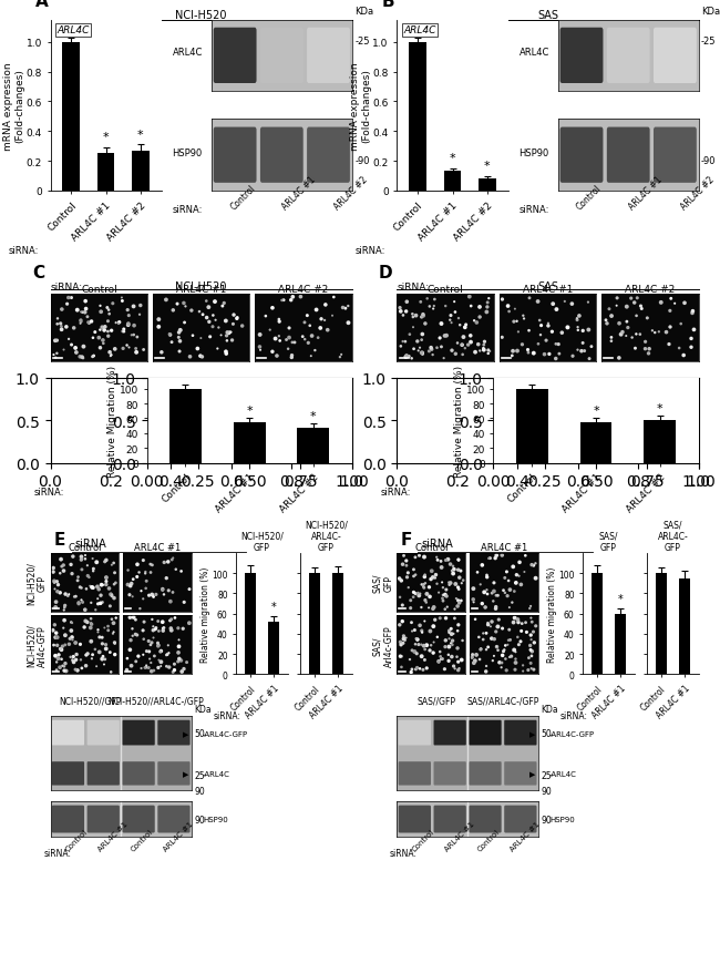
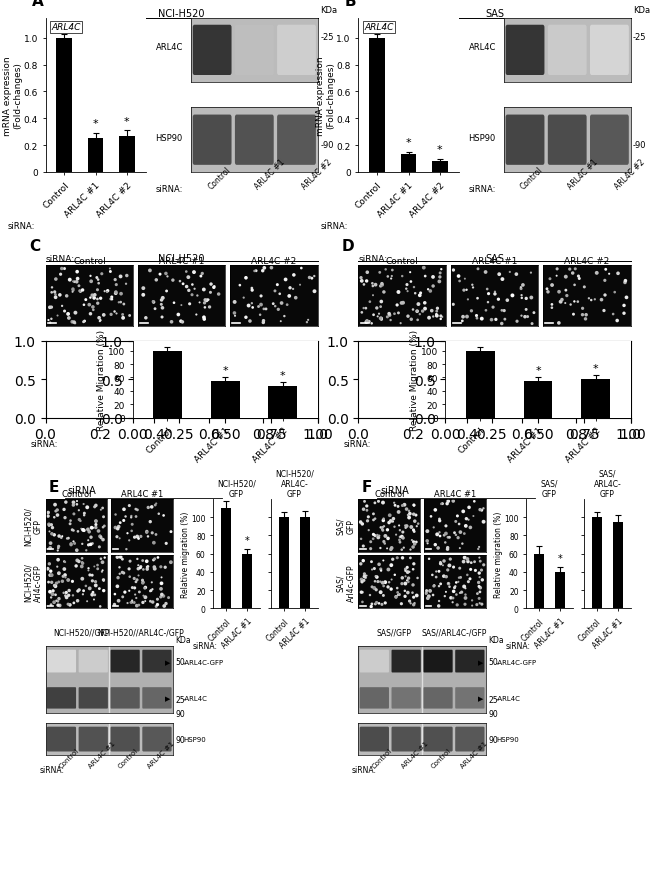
NCI-H520/ GFP/Control: 100 -> 110
NCI-H520/ GFP/ARL4C #1: 52 -> 60
SAS/ GFP/Control: 100 -> 60
SAS/ GFP/ARL4C #1: 60 -> 40
